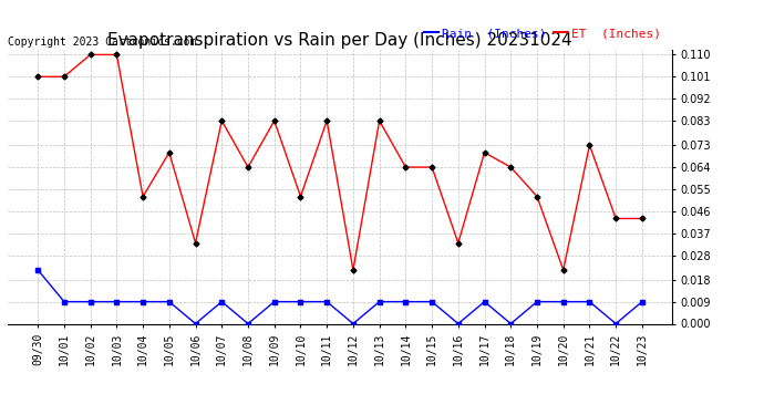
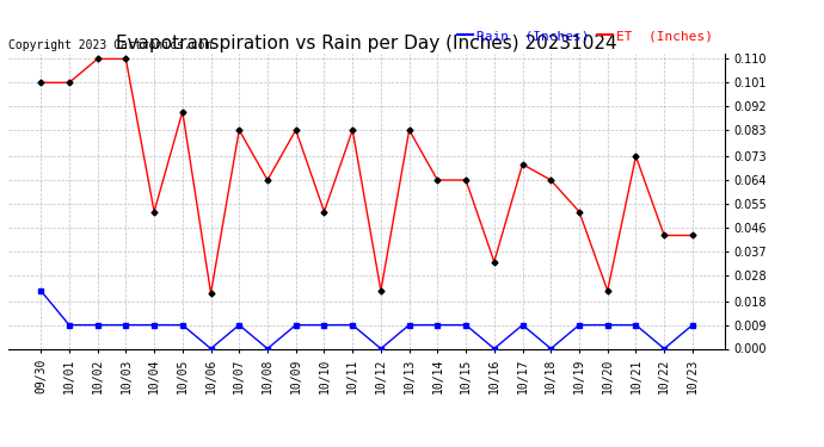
ET (Inches)/10/05: 0.070 -> 0.090
ET (Inches)/10/06: 0.033 -> 0.021
